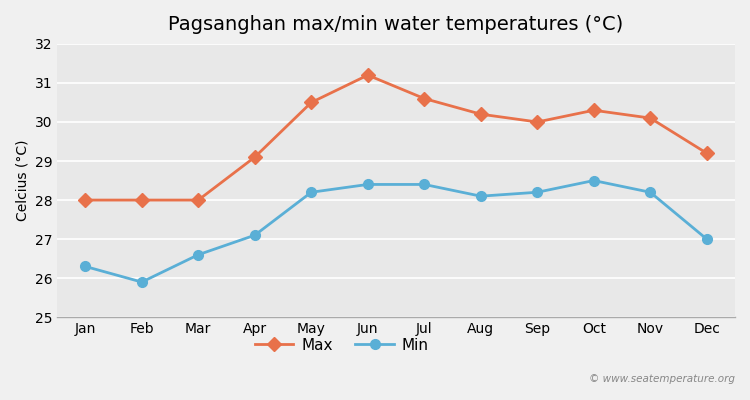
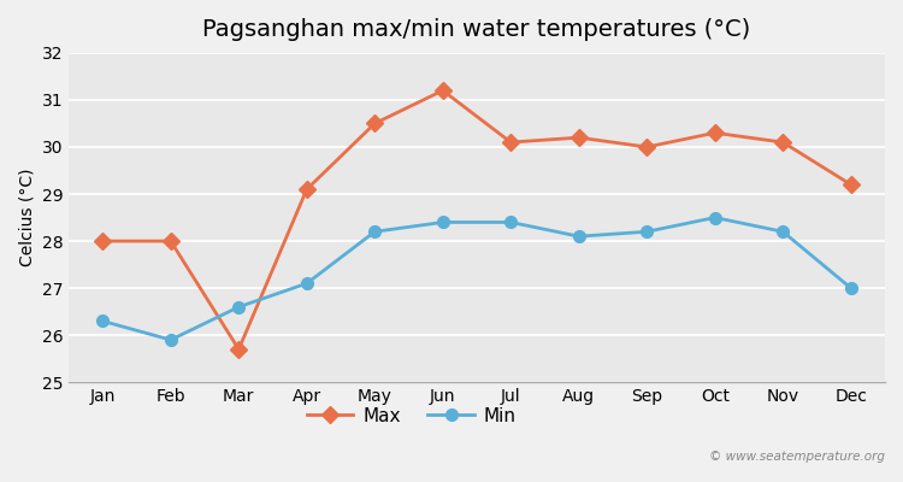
Max/Mar: 28.0 -> 25.7
Max/Jul: 30.6 -> 30.1
